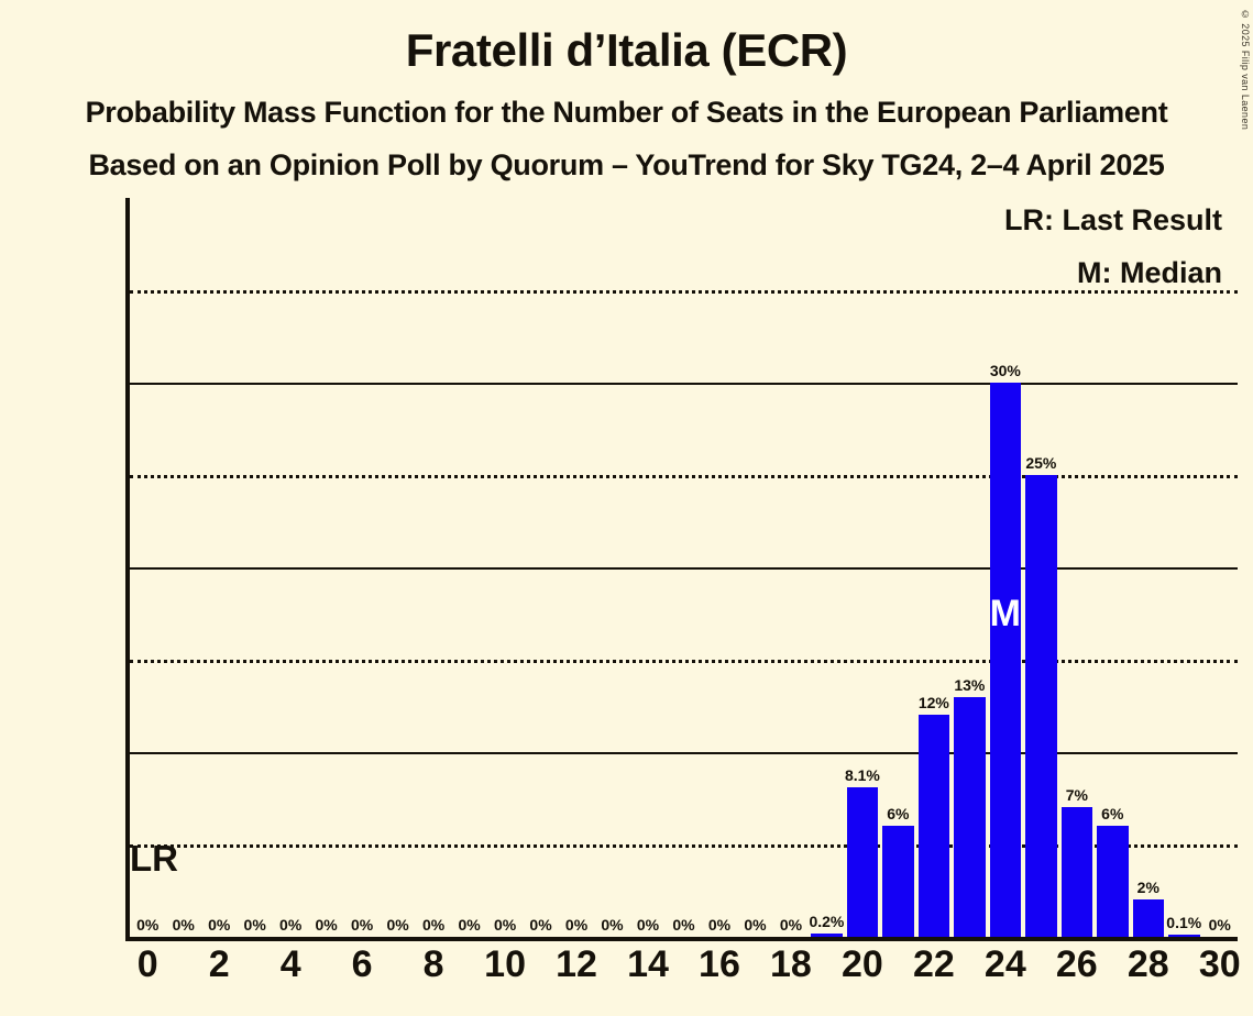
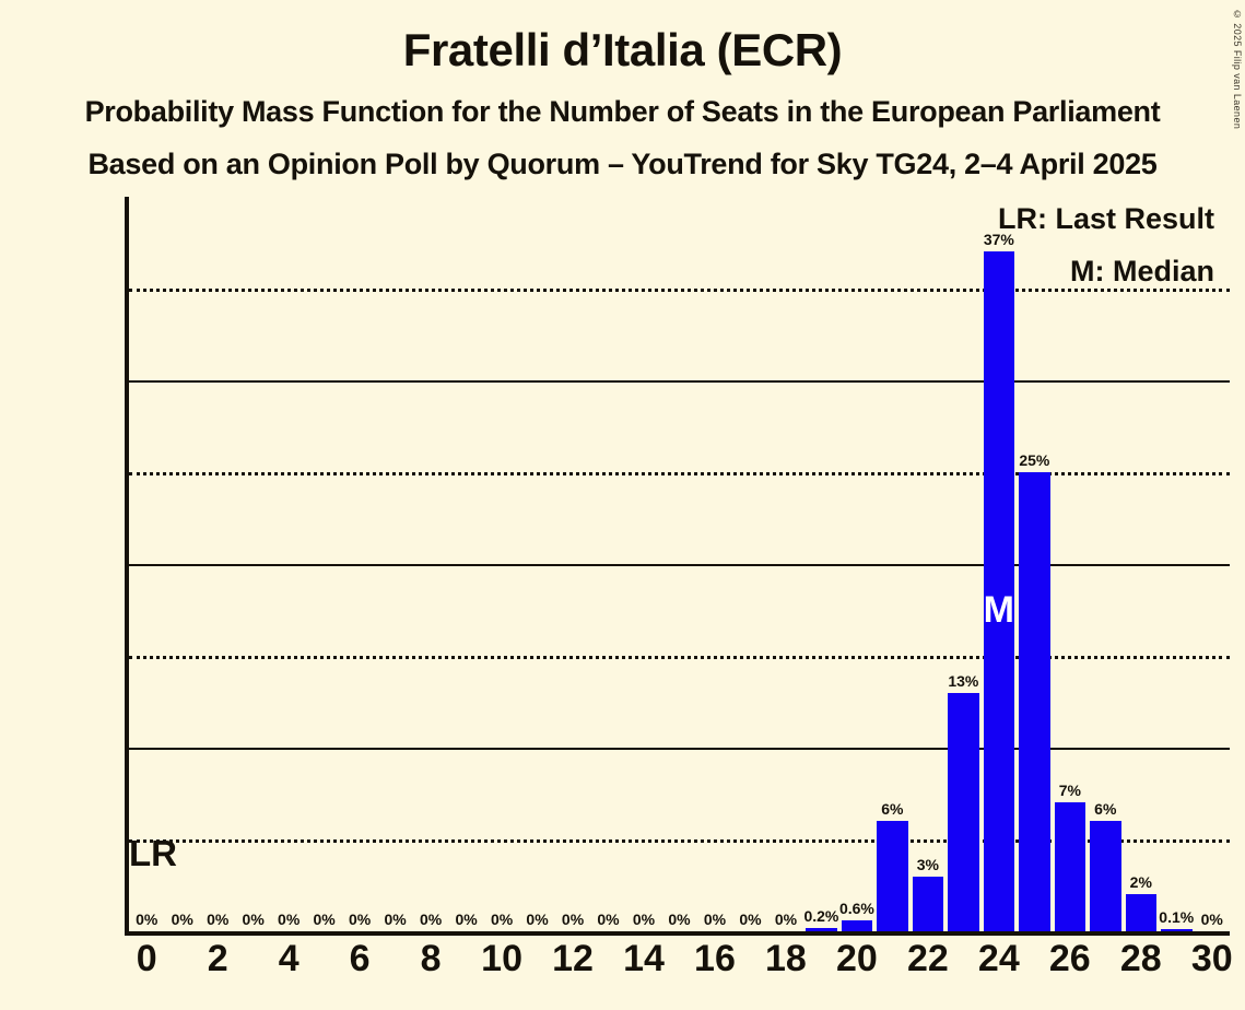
20: 8.1% -> 0.6%
22: 12% -> 3%
24: 30% -> 37%
